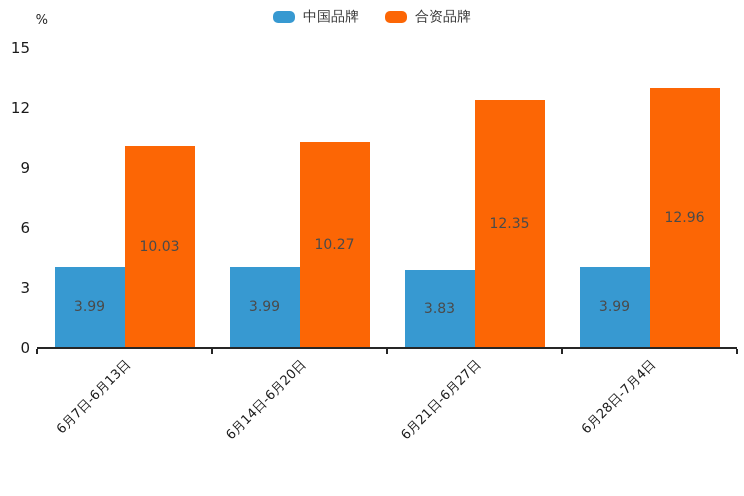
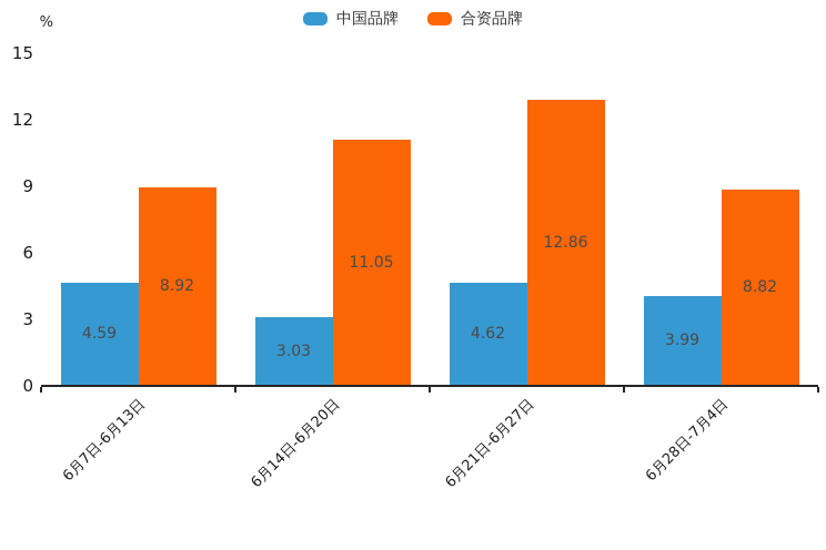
中国品牌/6月7日-6月13日: 3.99 -> 4.59
合资品牌/6月7日-6月13日: 10.03 -> 8.92
中国品牌/6月14日-6月20日: 3.99 -> 3.03
合资品牌/6月14日-6月20日: 10.27 -> 11.05
中国品牌/6月21日-6月27日: 3.83 -> 4.62
合资品牌/6月21日-6月27日: 12.35 -> 12.86
合资品牌/6月28日-7月4日: 12.96 -> 8.82
